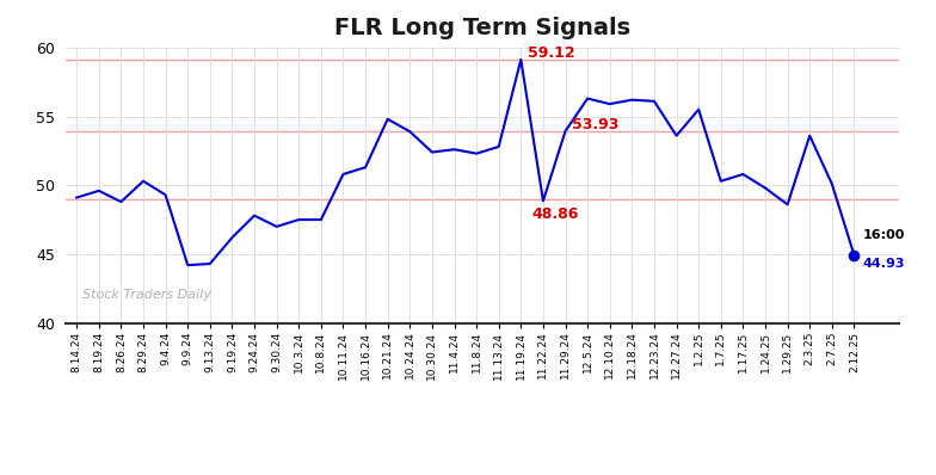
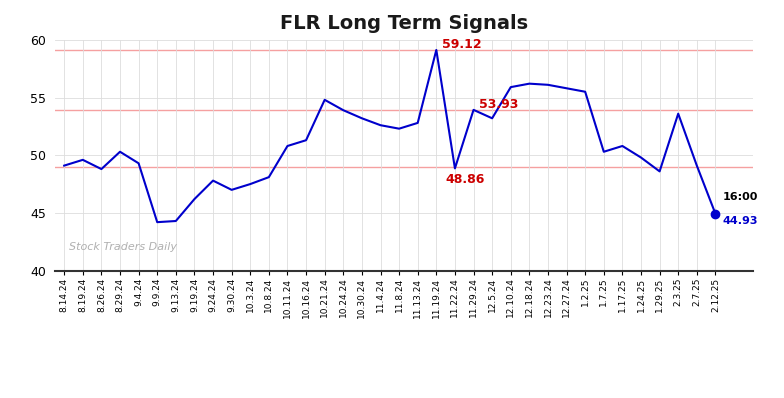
10.8.24: 47.5 -> 48.1
10.30.24: 52.4 -> 53.2
12.5.24: 56.3 -> 53.2
12.27.24: 53.6 -> 55.8
2.7.25: 50.1 -> 49.1
